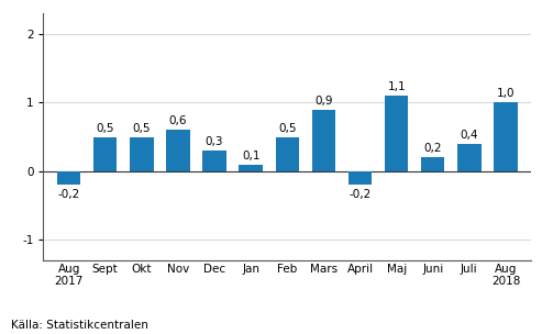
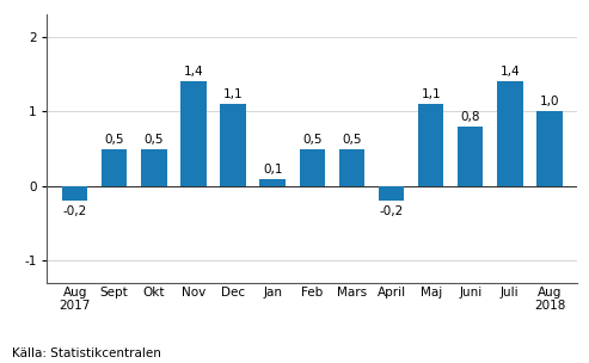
Nov: 0,6 -> 1,4
Dec: 0,3 -> 1,1
Mars: 0,9 -> 0,5
Juni: 0,2 -> 0,8
Juli: 0,4 -> 1,4
